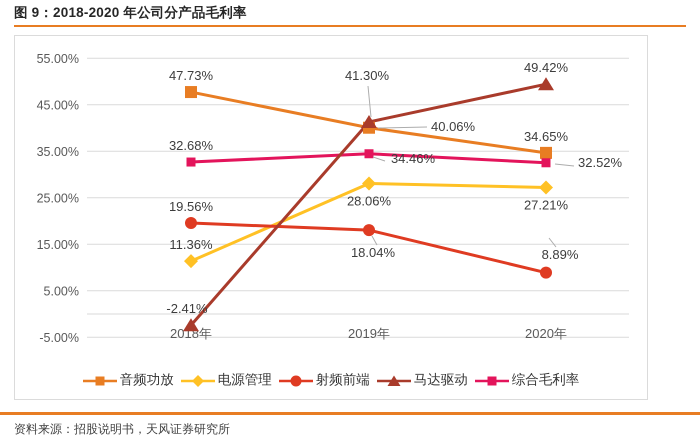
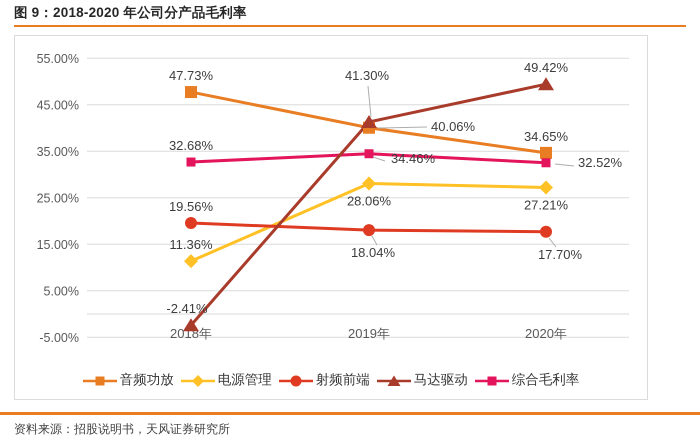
射频前端/2020年: 8.89% -> 17.70%
